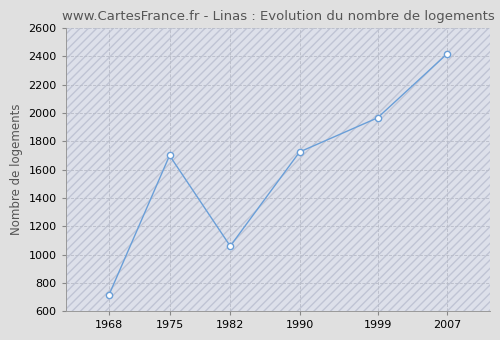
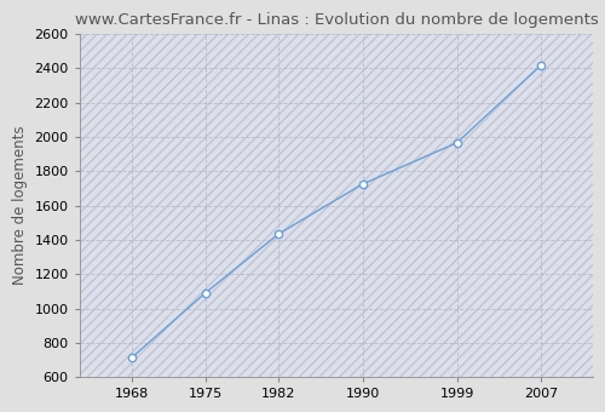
1975: 1700 -> 1090
1982: 1060 -> 1440
